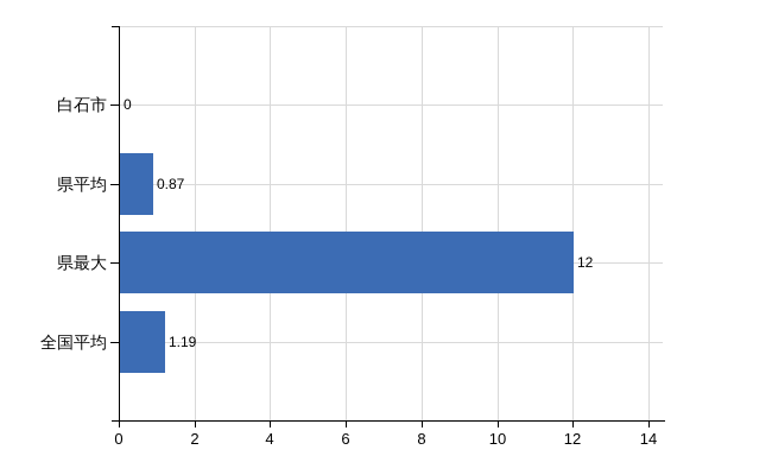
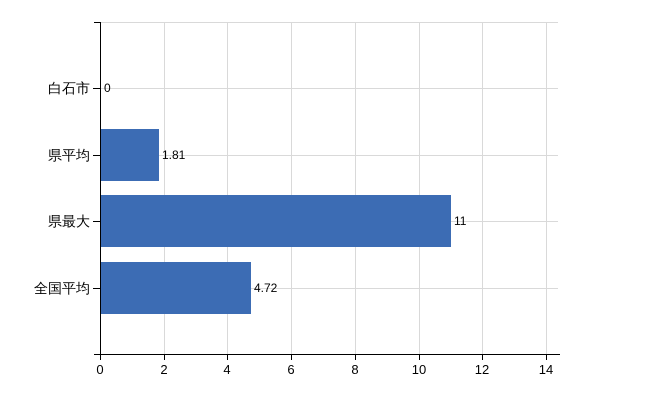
県平均: 0.87 -> 1.81
県最大: 12 -> 11
全国平均: 1.19 -> 4.72
